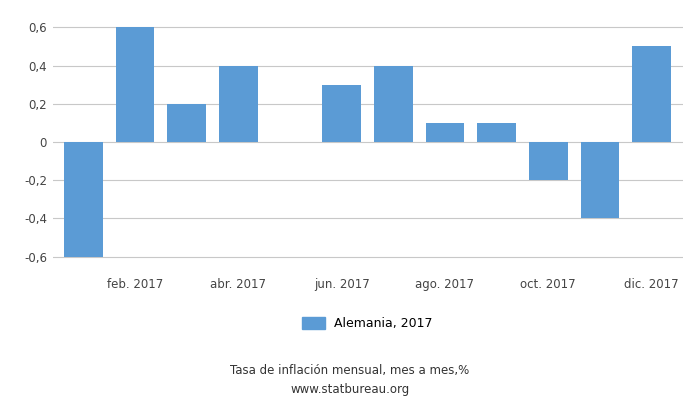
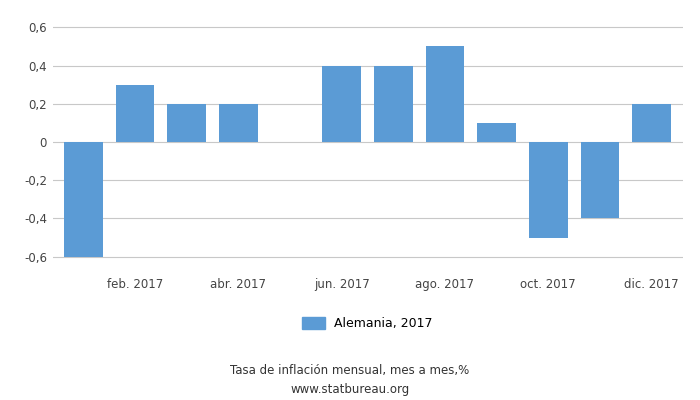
feb. 2017: 0,6 -> 0,3
abr. 2017: 0,4 -> 0,2
jun. 2017: 0,3 -> 0,4
ago. 2017: 0,1 -> 0,5
oct. 2017: -0,2 -> -0,5
dic. 2017: 0,5 -> 0,2
